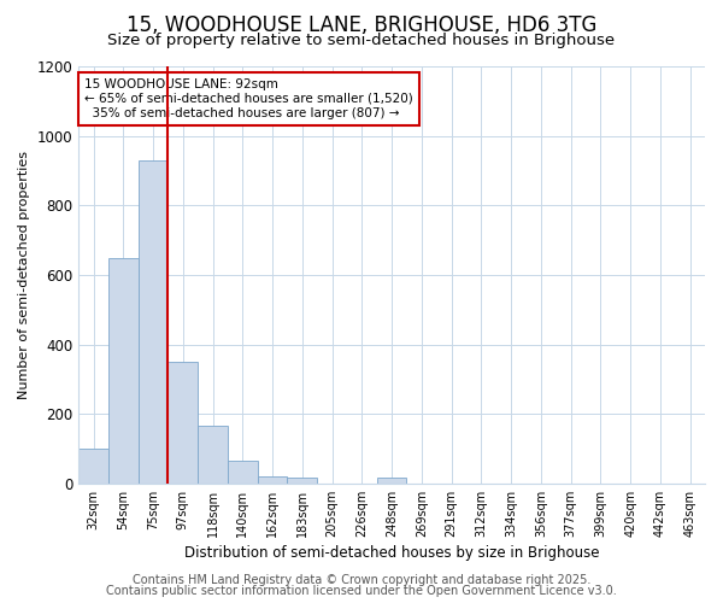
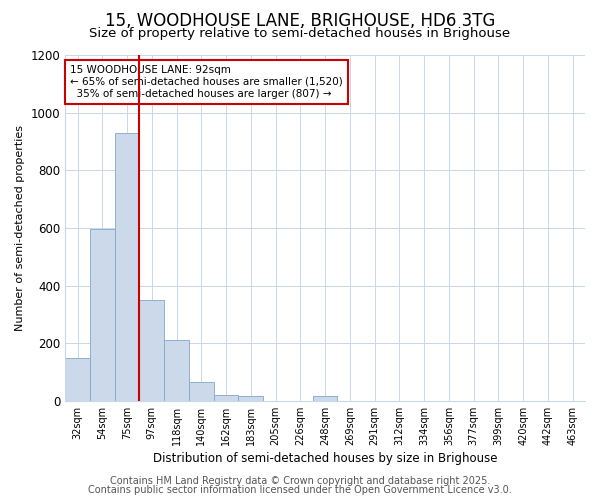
32sqm: 100 -> 150
54sqm: 650 -> 595
118sqm: 165 -> 210
